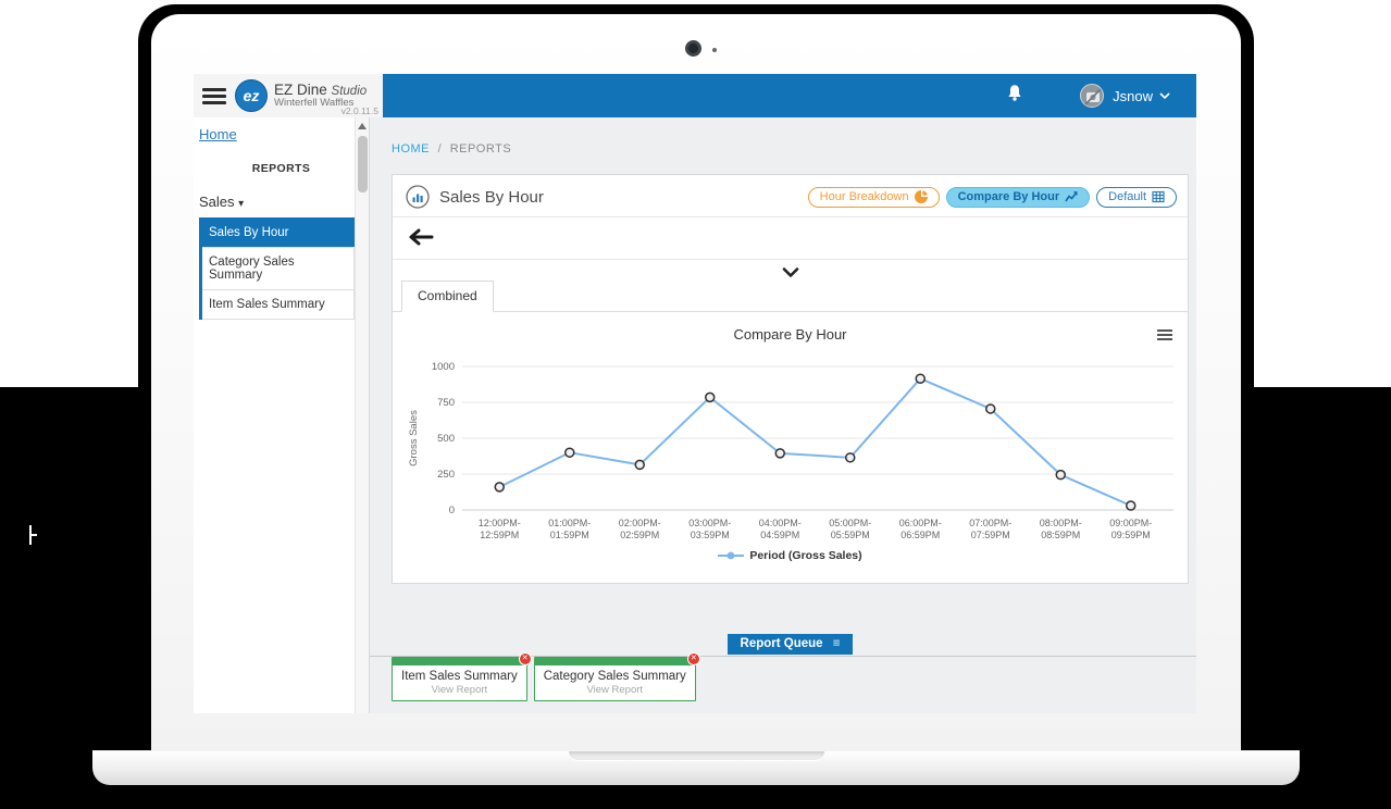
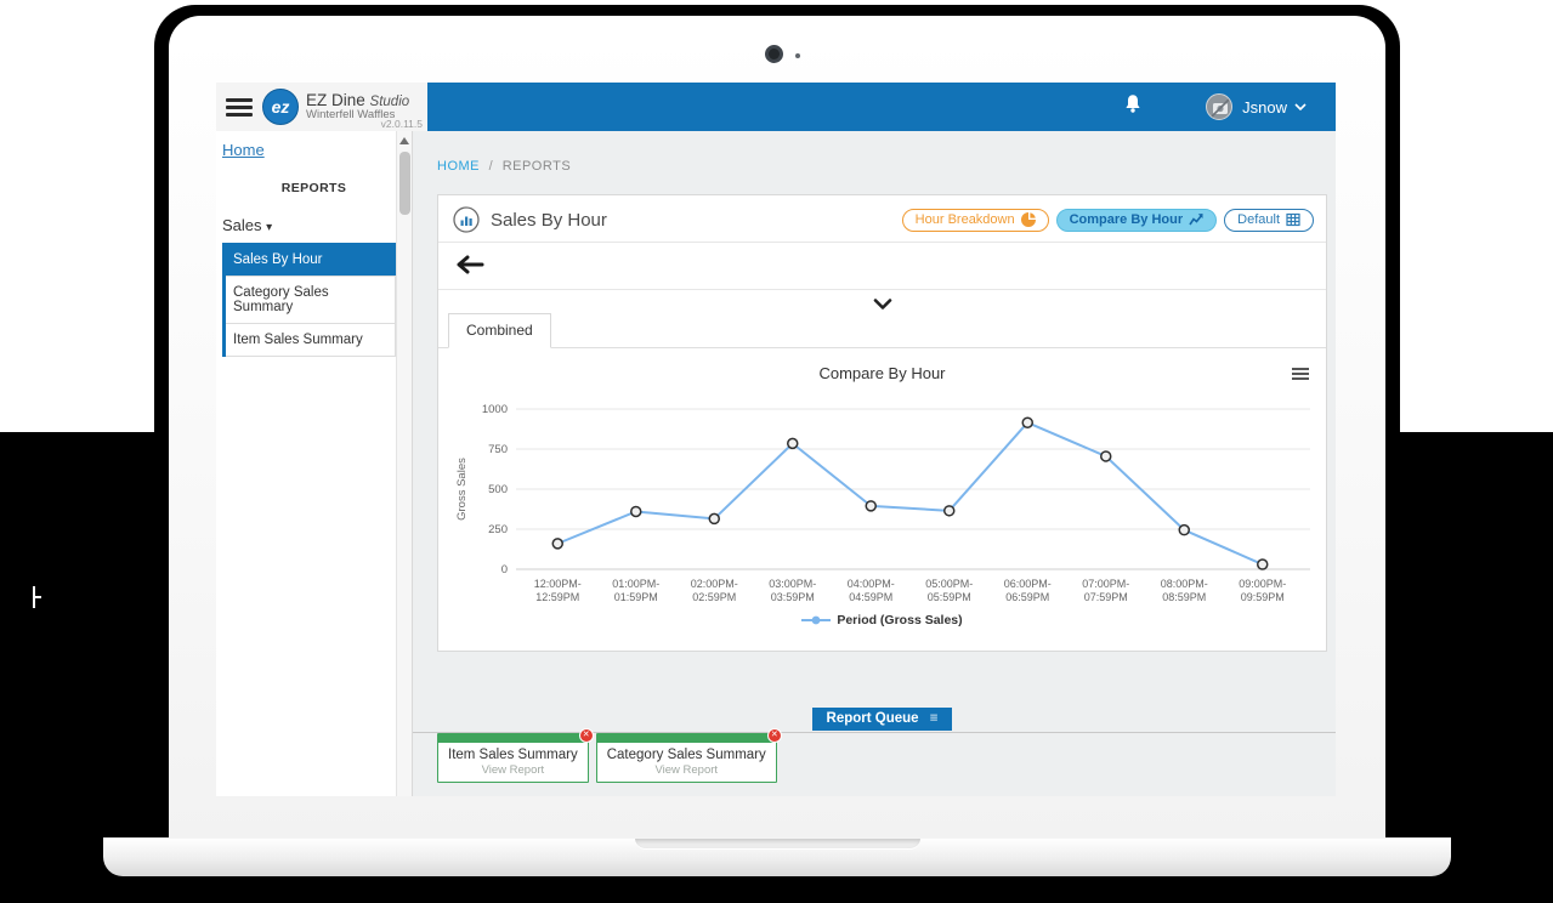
01:00PM-01:59PM: 400 -> 360
